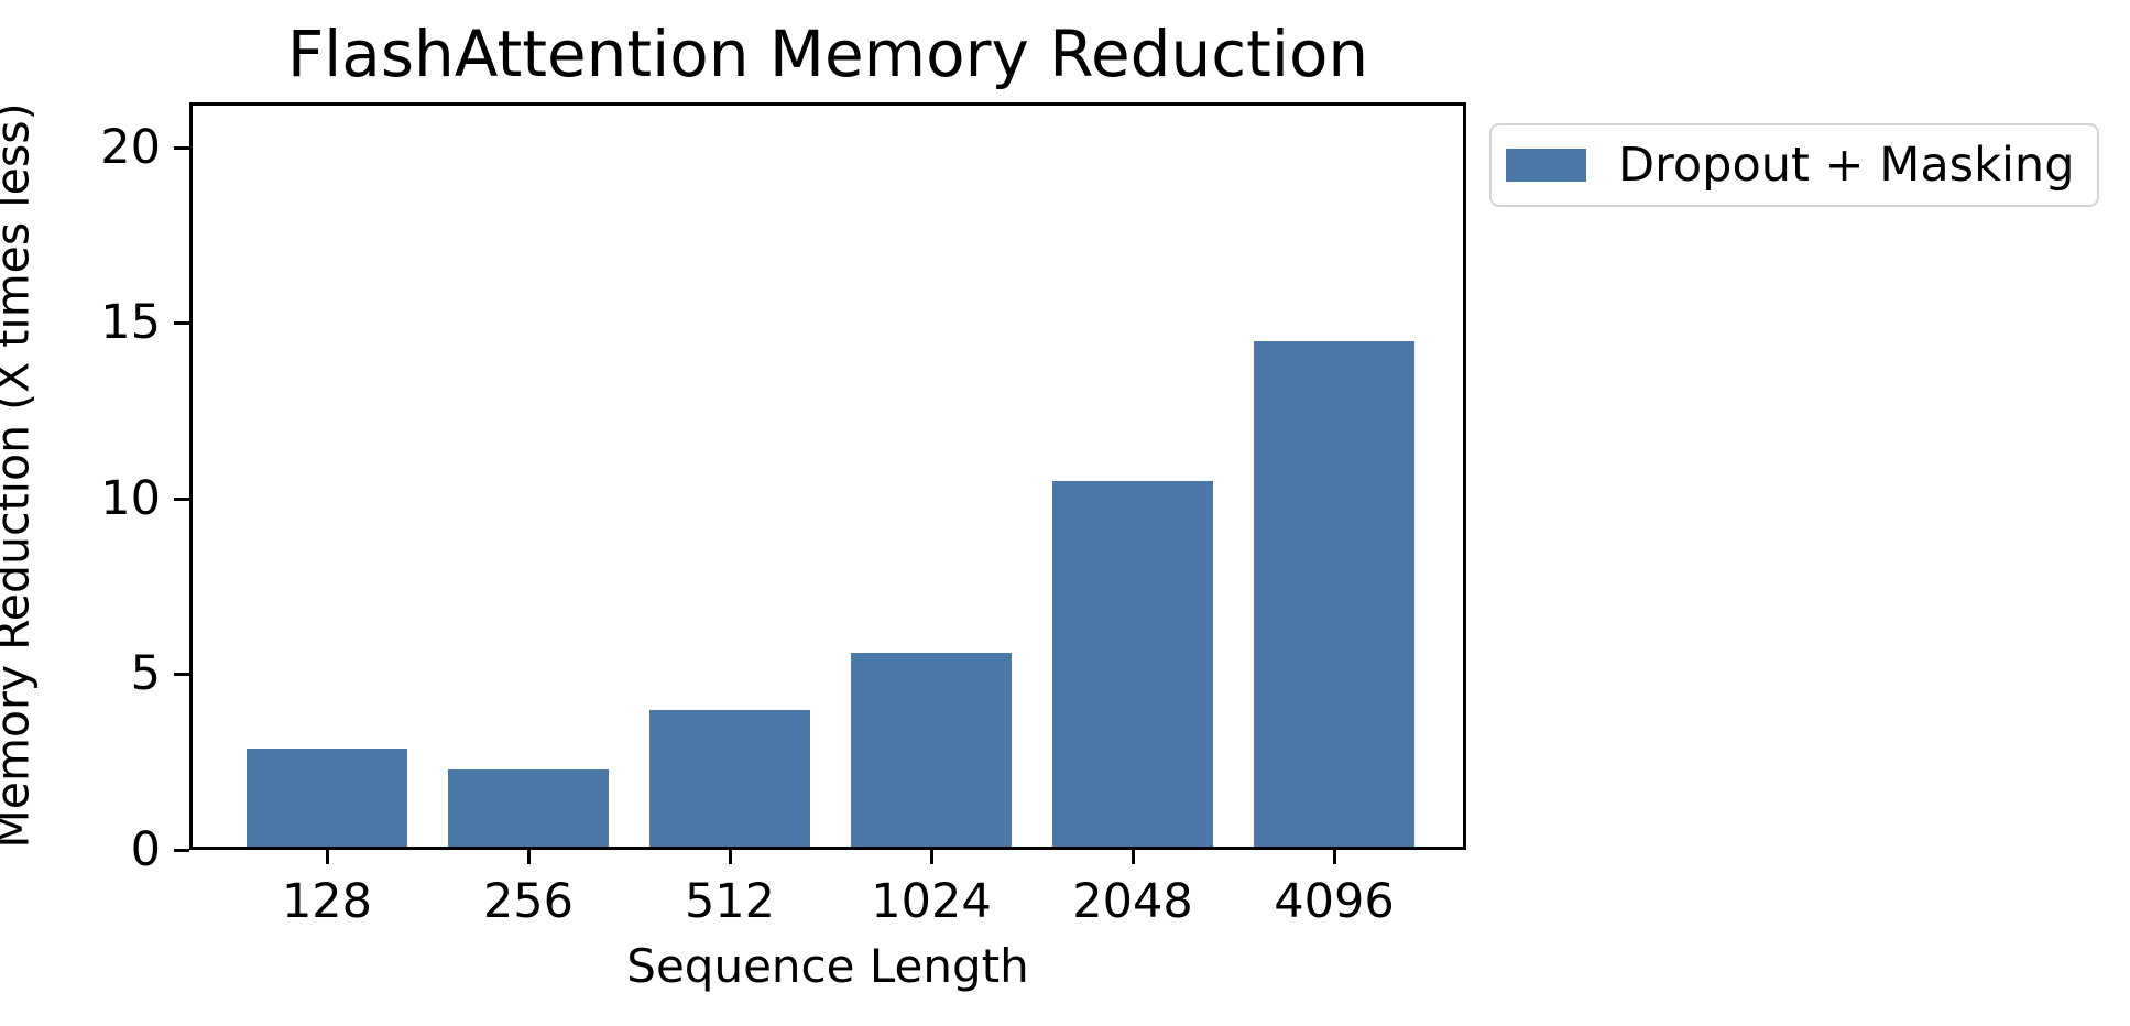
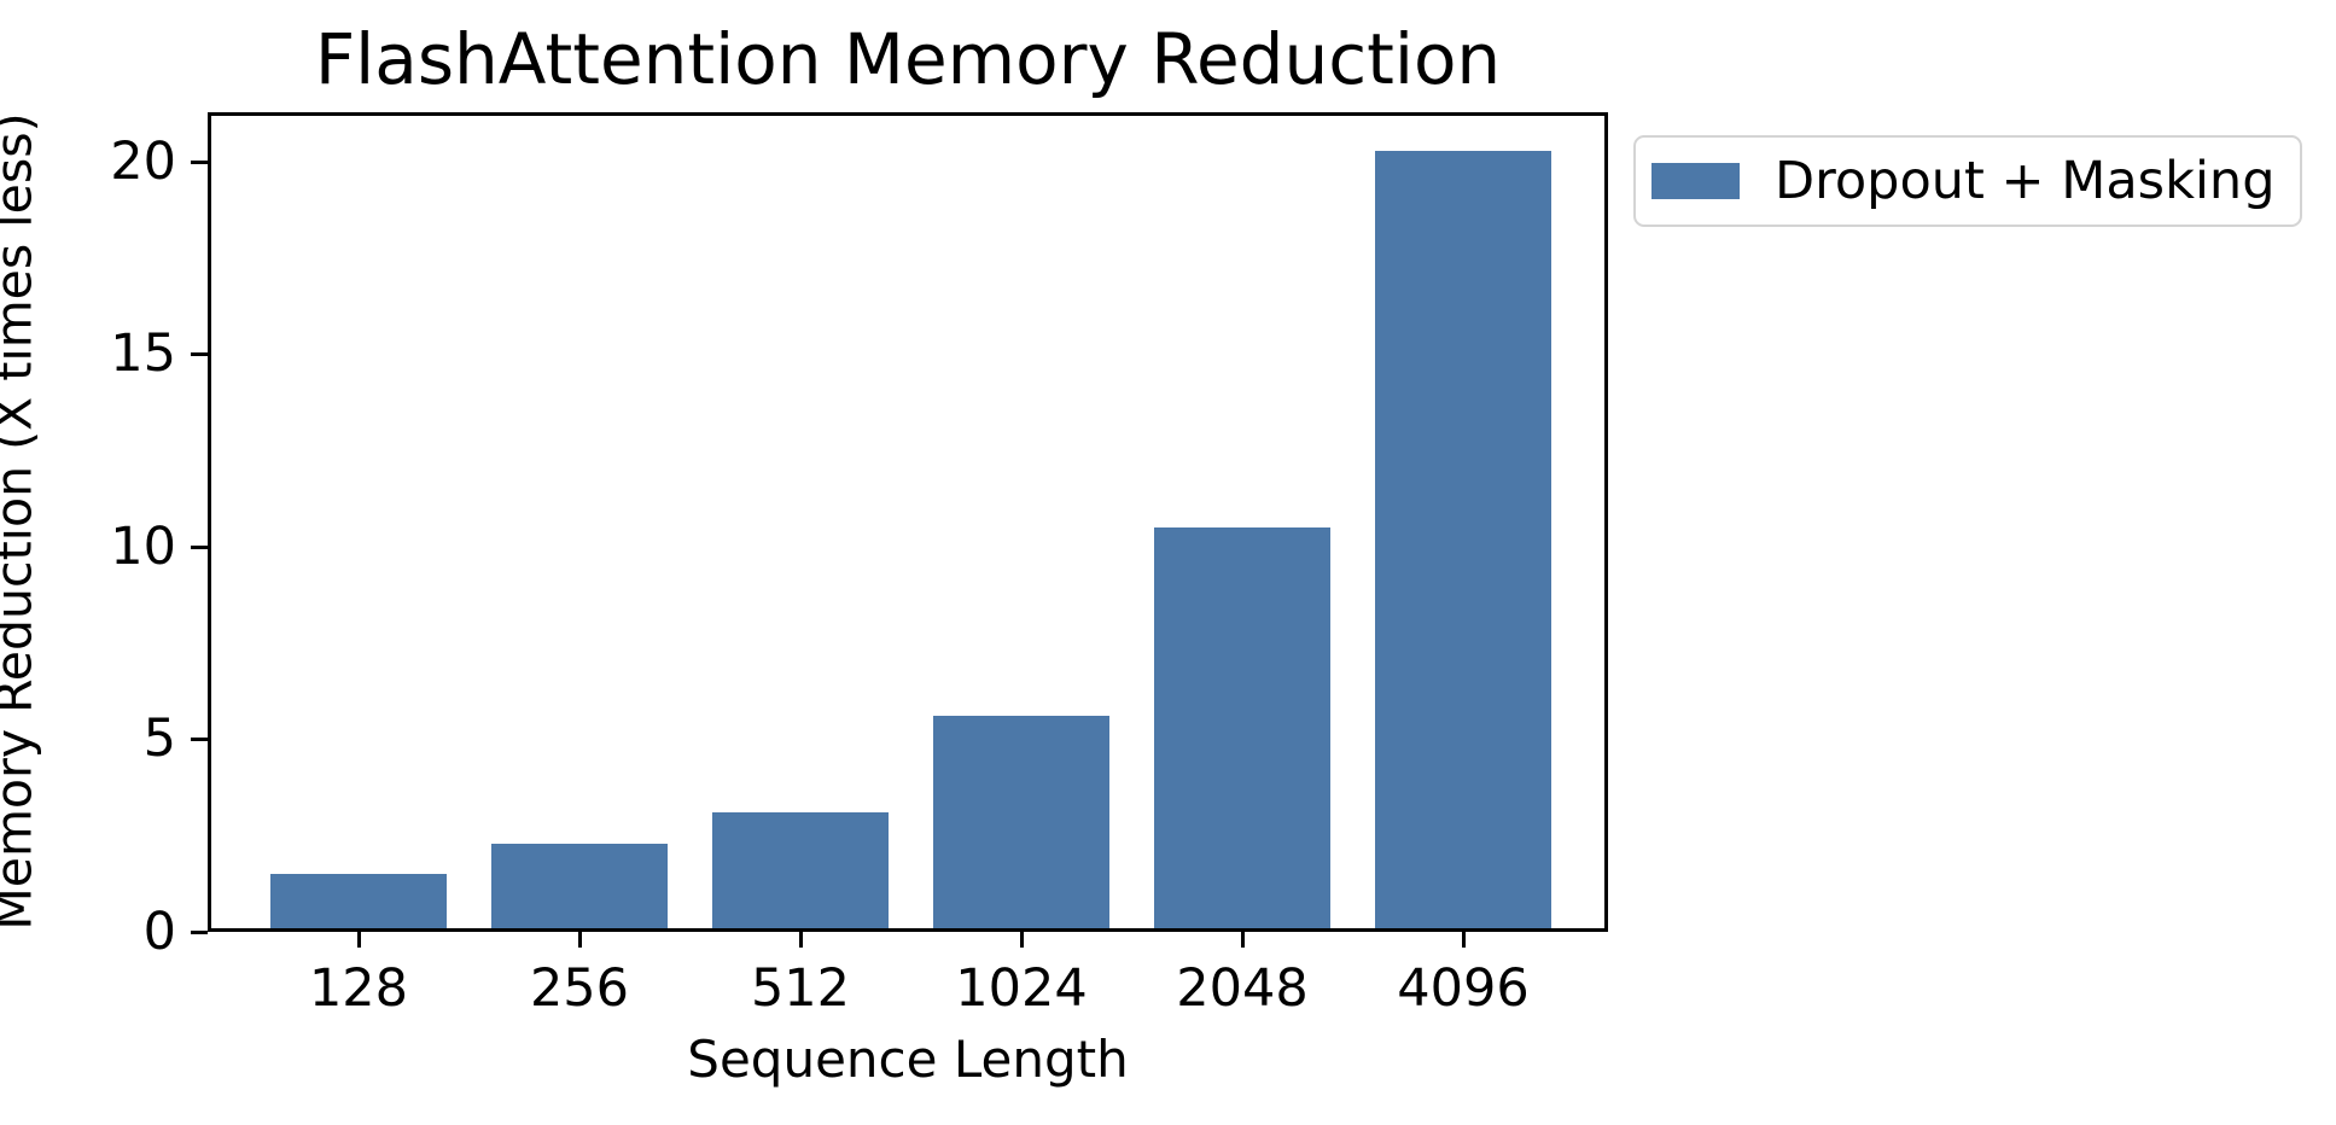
128: 2.9 -> 1.5
512: 4.0 -> 3.1
4096: 14.5 -> 20.3
